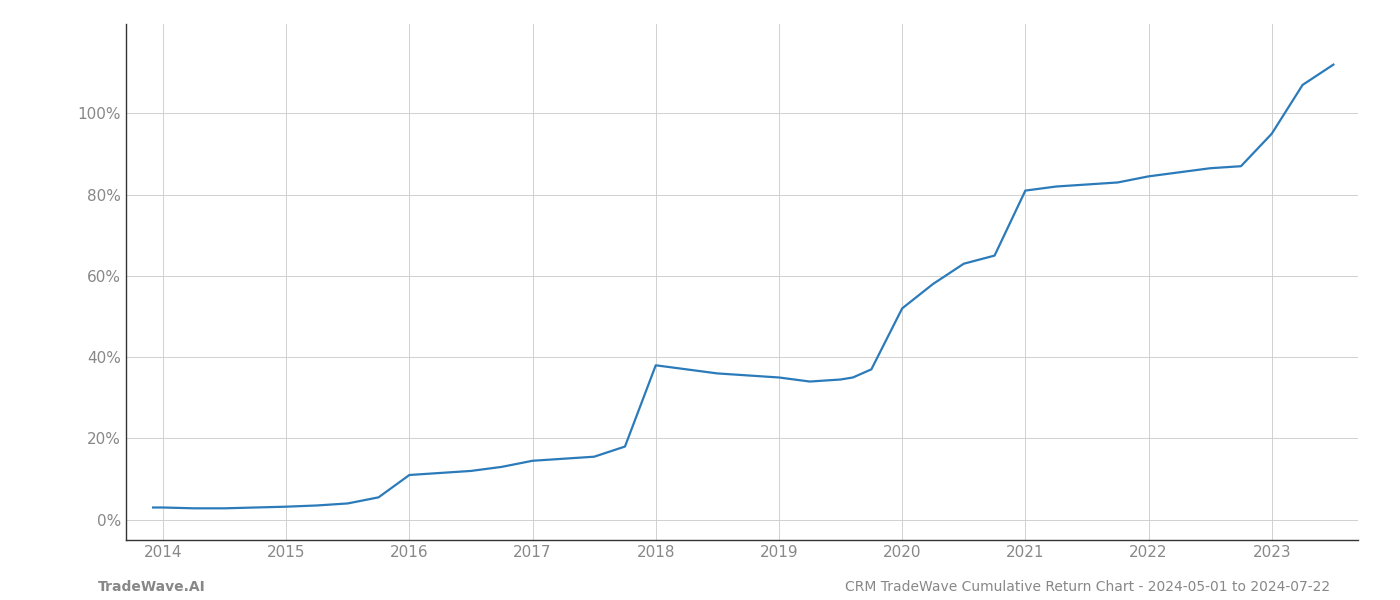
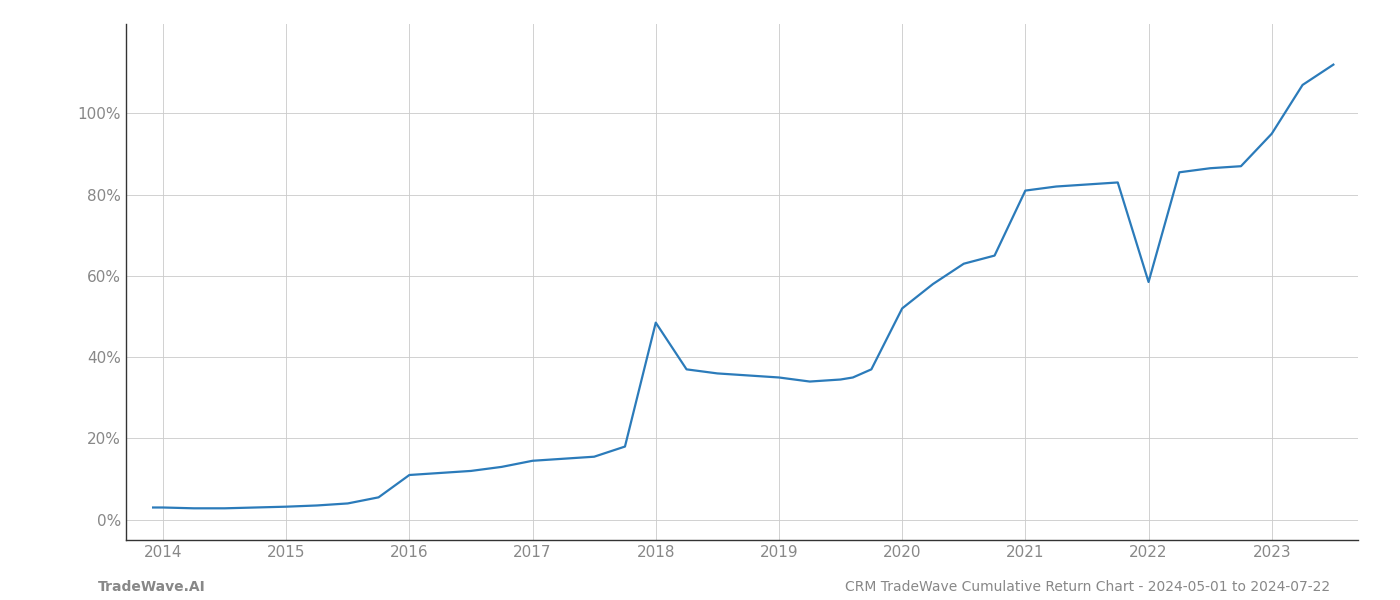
2018: 38.0% -> 48.5%
2022: 84.5% -> 58.5%
